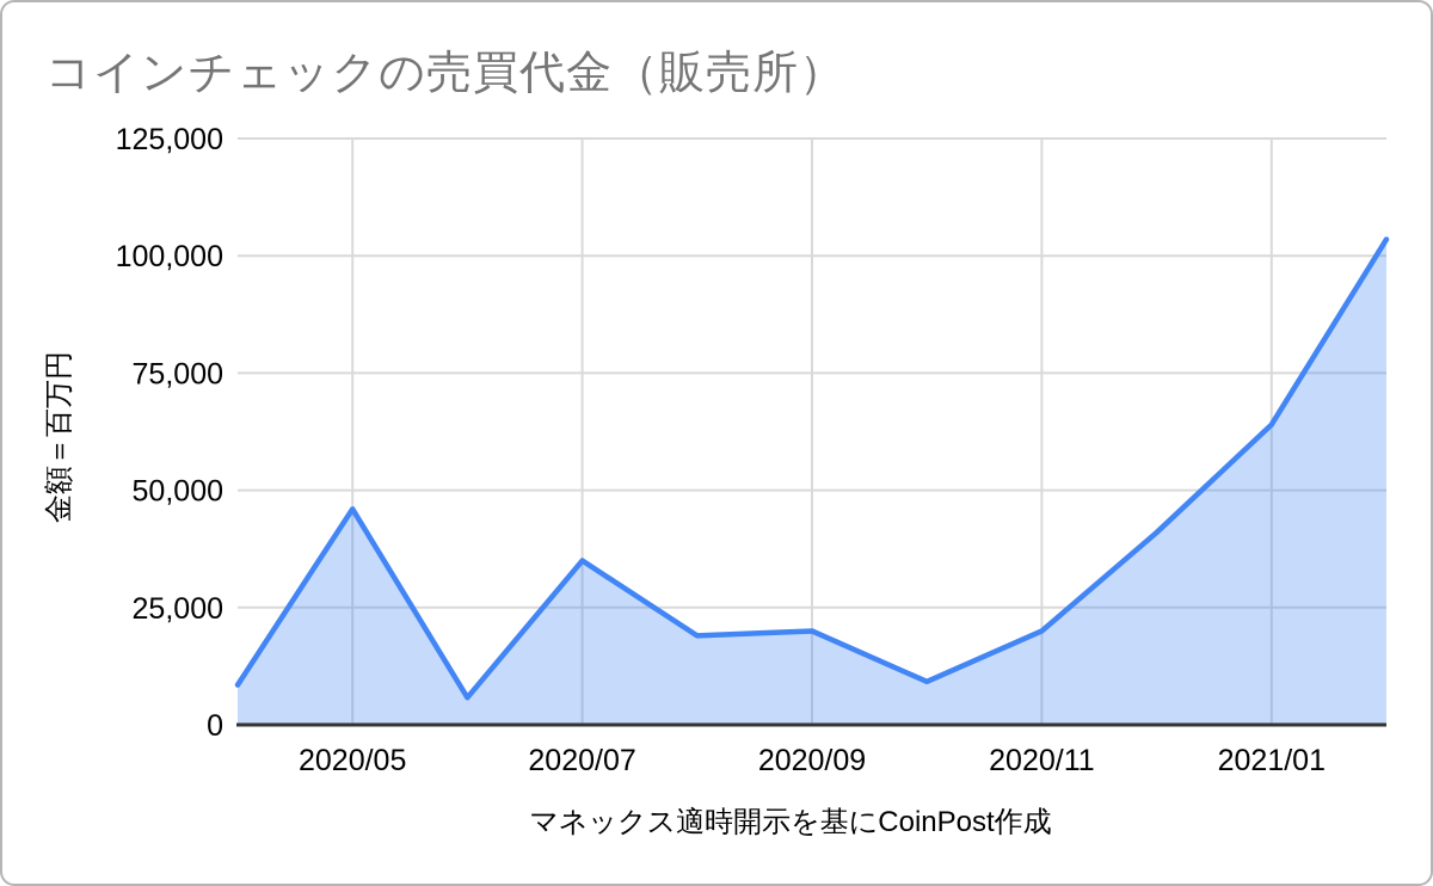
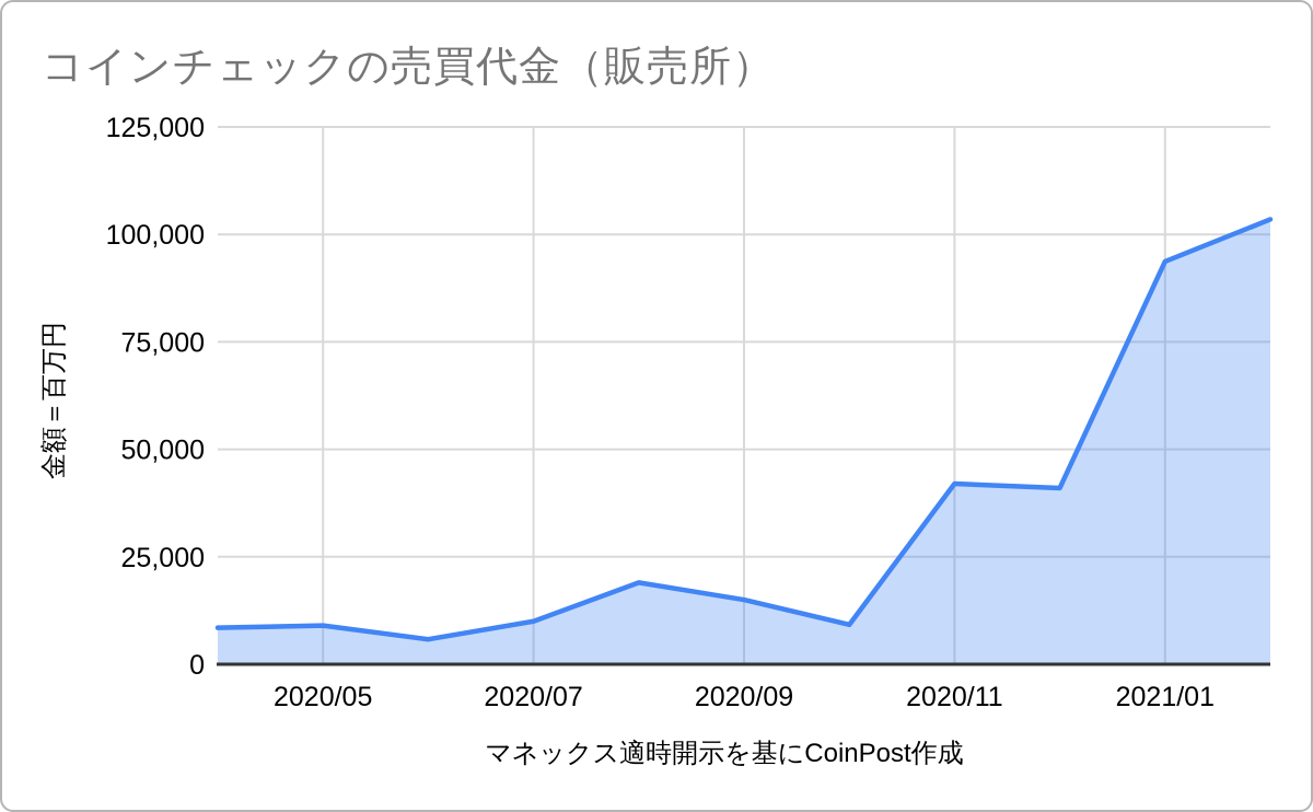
2020/05: 46000 -> 9000
2020/07: 35000 -> 10000
2020/09: 20000 -> 15000
2020/11: 20000 -> 42000
2021/01: 64000 -> 94000
